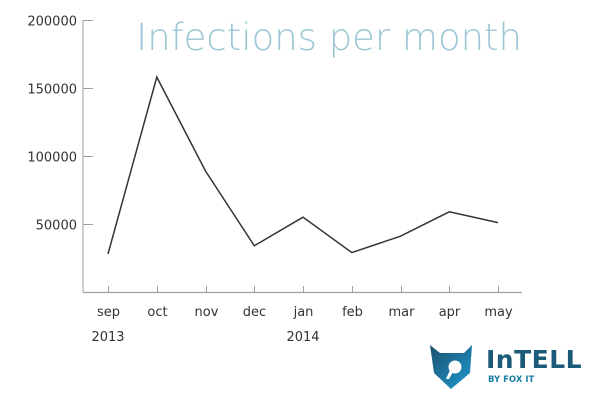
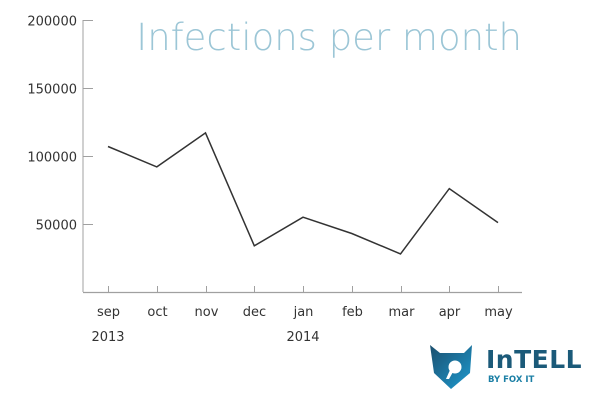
sep: 28000 -> 107000
oct: 158000 -> 92000
nov: 89000 -> 117000
feb: 29000 -> 43000
mar: 41000 -> 28000
apr: 59000 -> 76000
